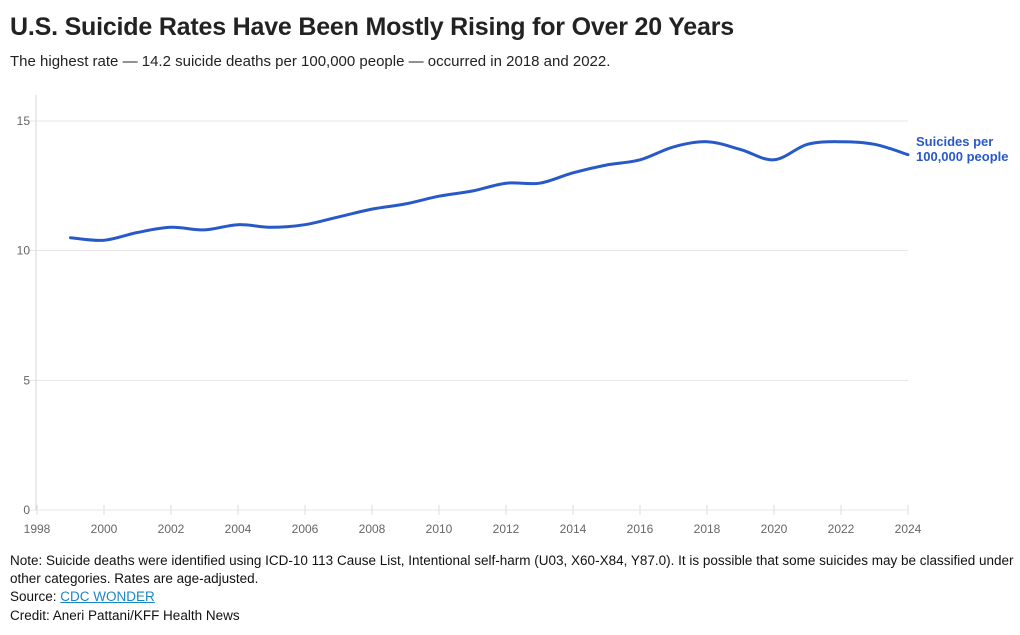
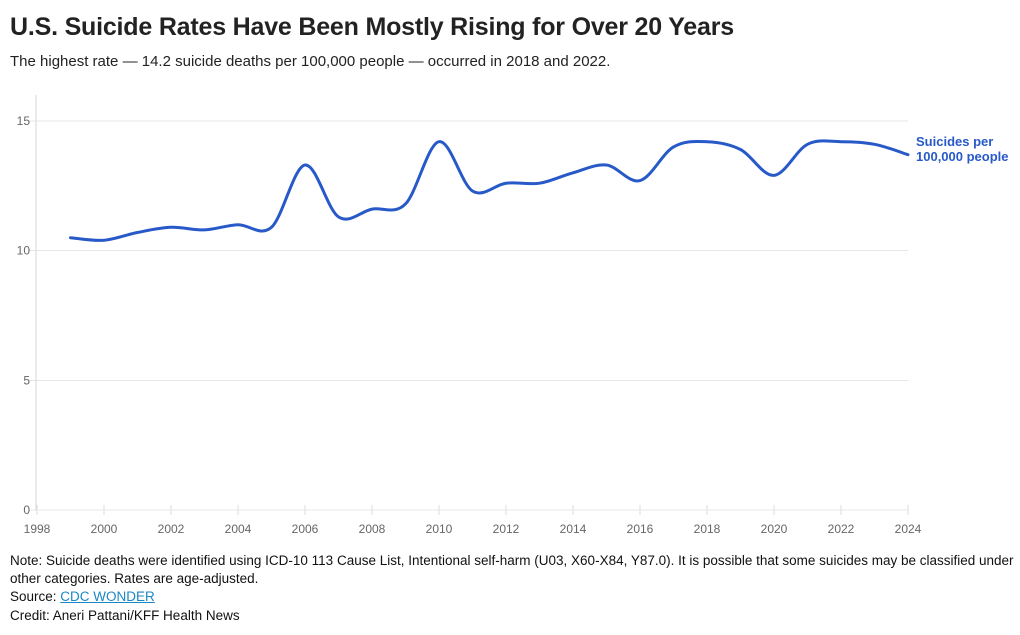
2006: 11.0 -> 13.3
2010: 12.1 -> 14.2
2016: 13.5 -> 12.7
2020: 13.5 -> 12.9
